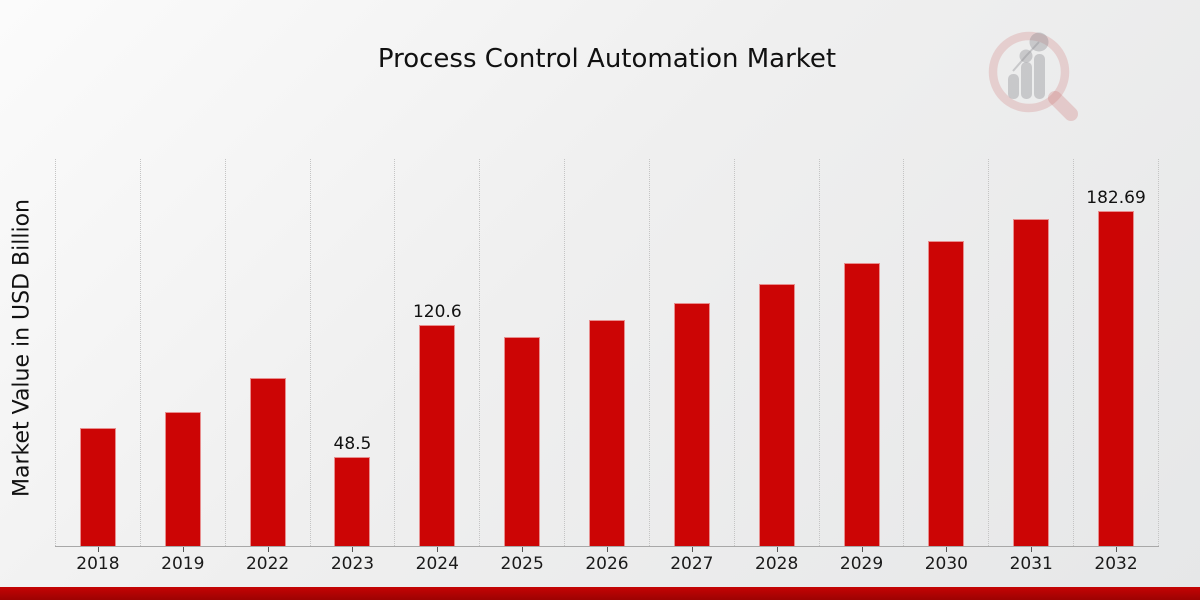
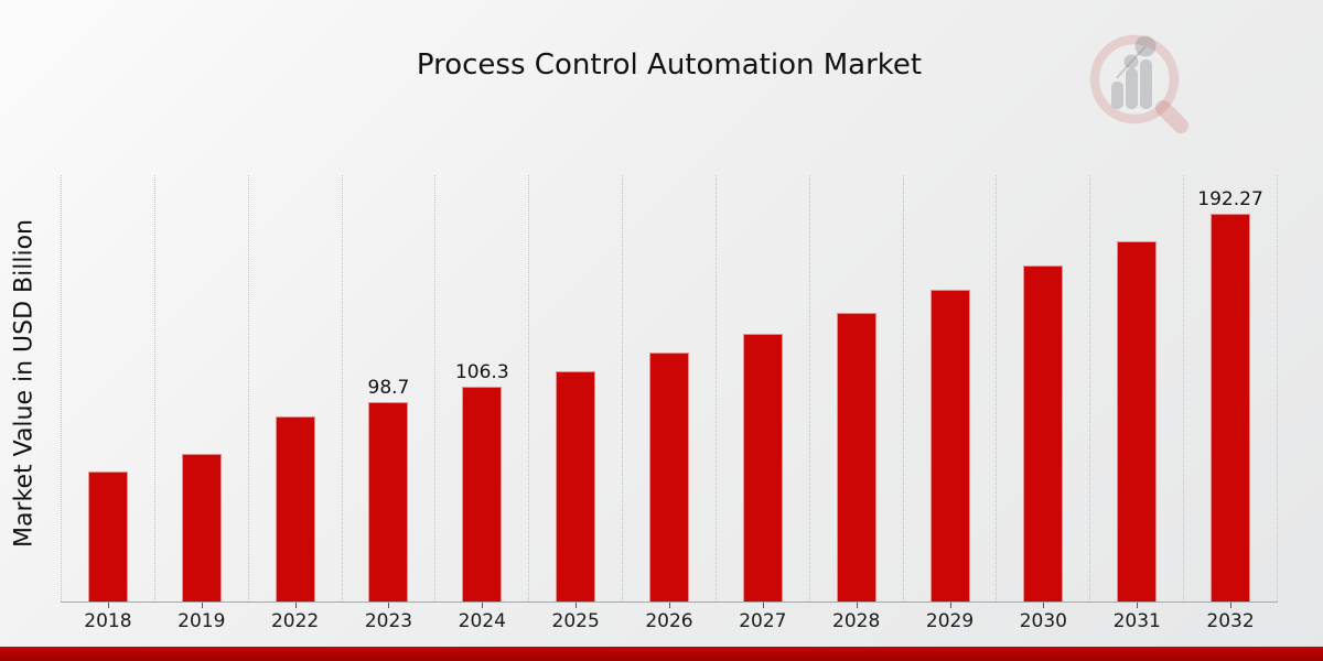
2023: 48.5 -> 98.7
2024: 120.6 -> 106.3
2032: 182.69 -> 192.27
